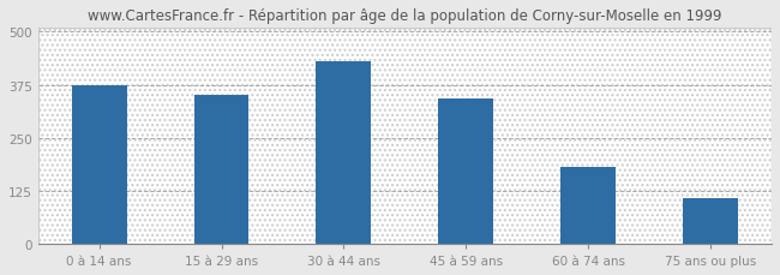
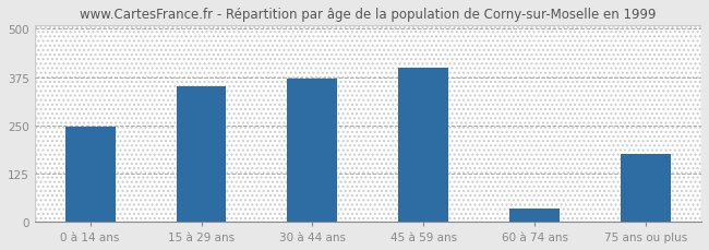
0 à 14 ans: 373 -> 245
30 à 44 ans: 430 -> 370
45 à 59 ans: 342 -> 400
60 à 74 ans: 182 -> 35
75 ans ou plus: 108 -> 175
